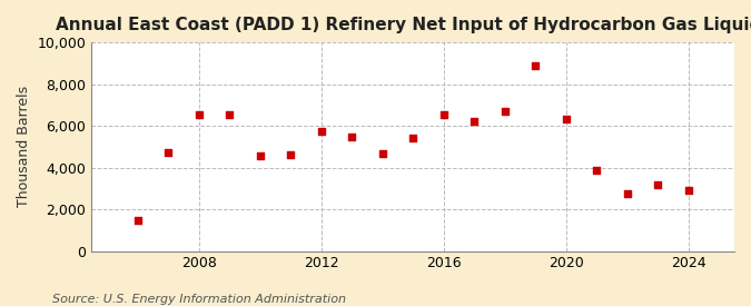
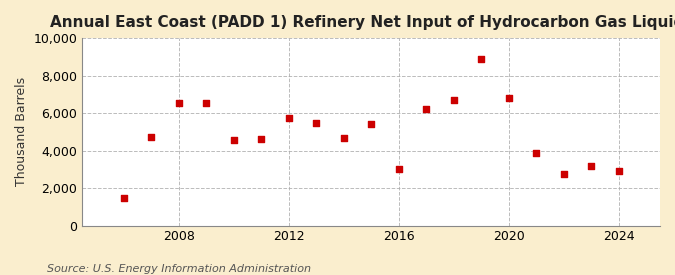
2016: 6,600 -> 3,000
2020: 6,400 -> 6,800
